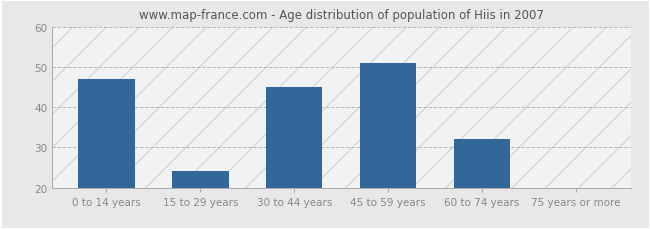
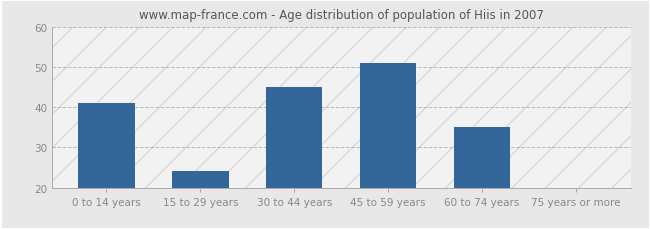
0 to 14 years: 47 -> 41
60 to 74 years: 32 -> 35
